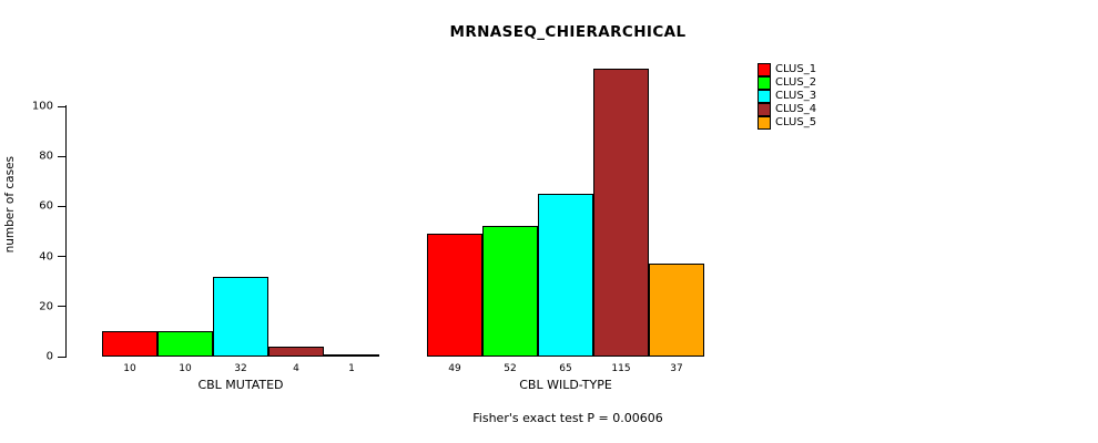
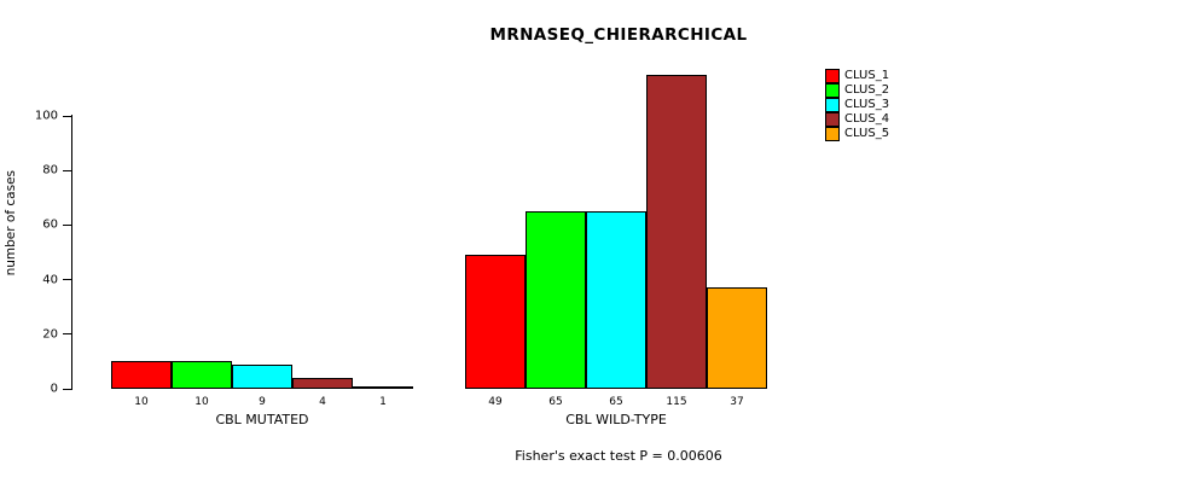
CLUS_3/CBL MUTATED: 32 -> 9
CLUS_2/CBL WILD-TYPE: 52 -> 65
